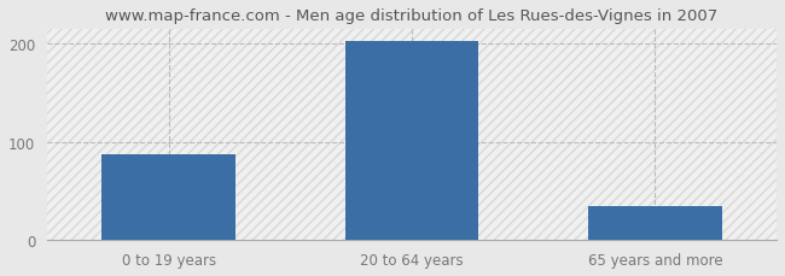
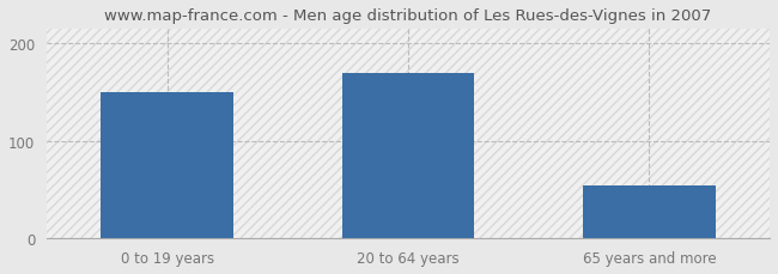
0 to 19 years: 88 -> 150
20 to 64 years: 203 -> 170
65 years and more: 35 -> 54
